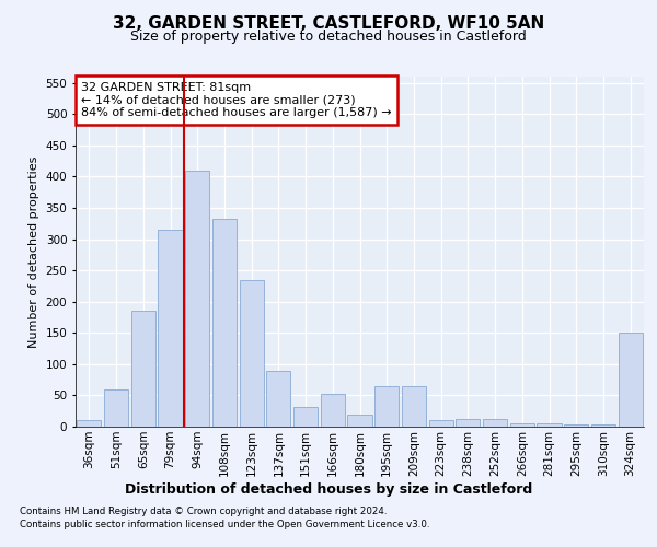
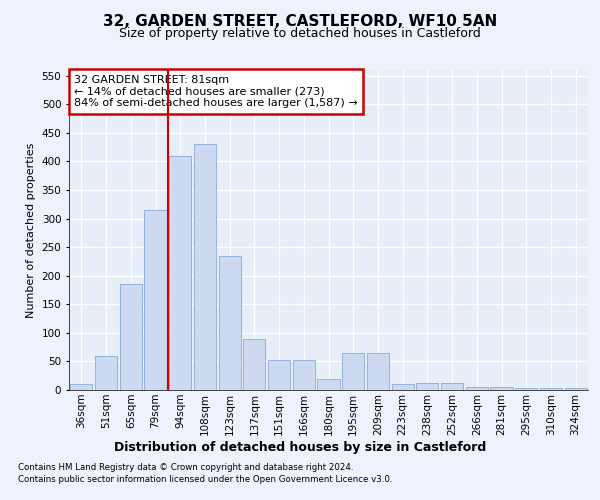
108sqm: 332 -> 430
151sqm: 32 -> 52
324sqm: 150 -> 3
